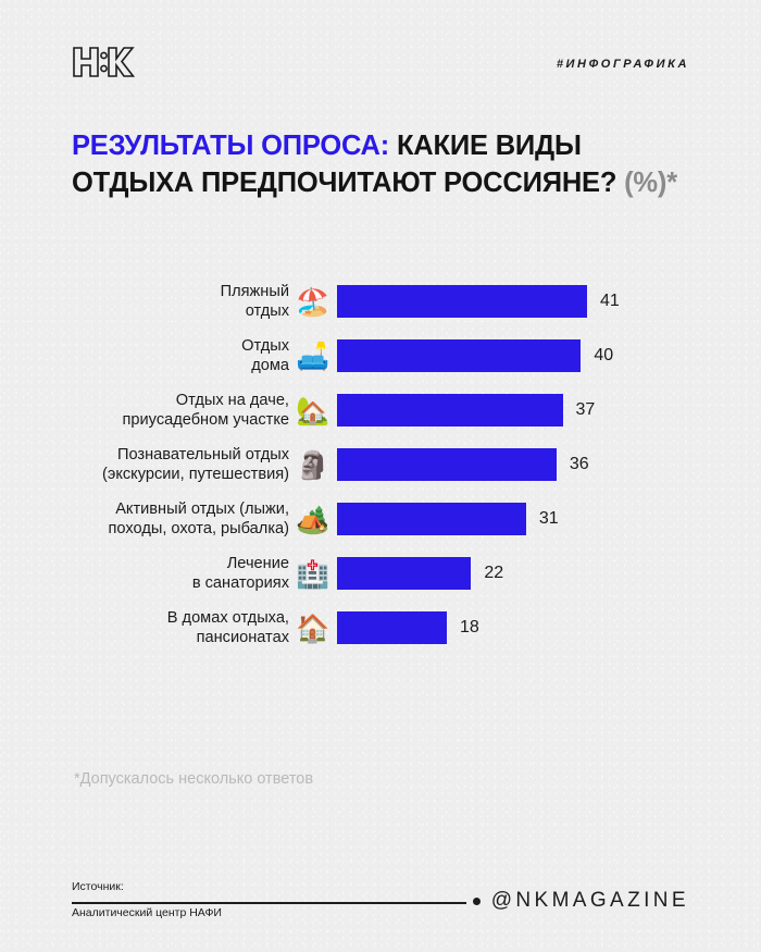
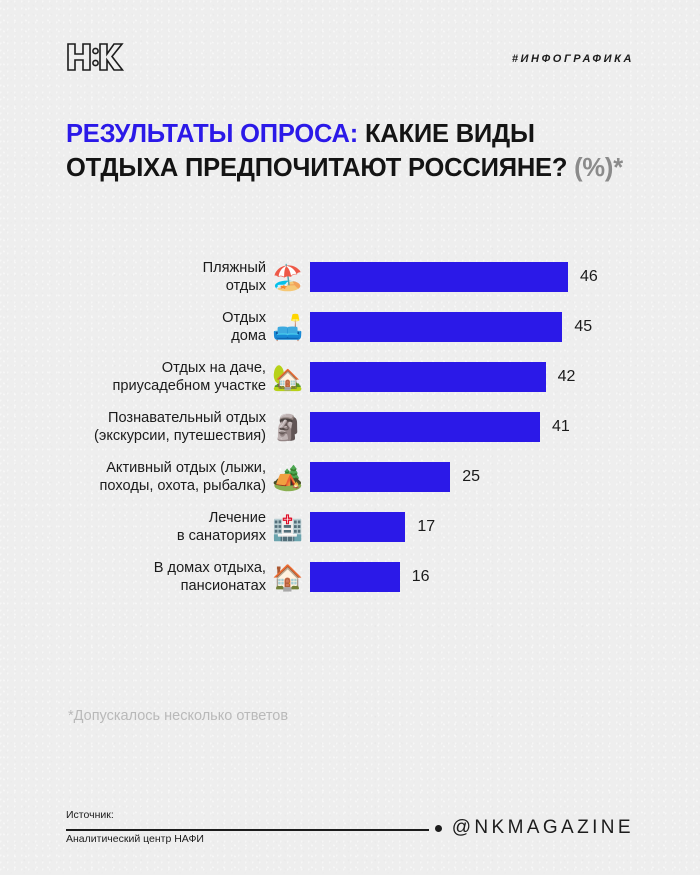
Пляжный отдых: 41 -> 46
Отдых дома: 40 -> 45
Отдых на даче, приусадебном участке: 37 -> 42
Познавательный отдых (экскурсии, путешествия): 36 -> 41
Активный отдых (лыжи, походы, охота, рыбалка): 31 -> 25
Лечение в санаториях: 22 -> 17
В домах отдыха, пансионатах: 18 -> 16
